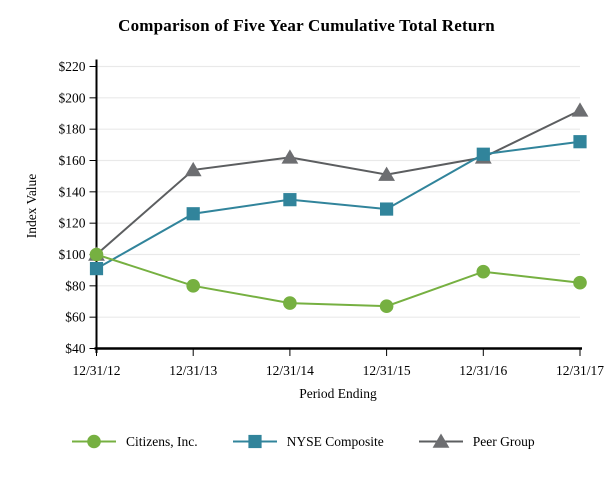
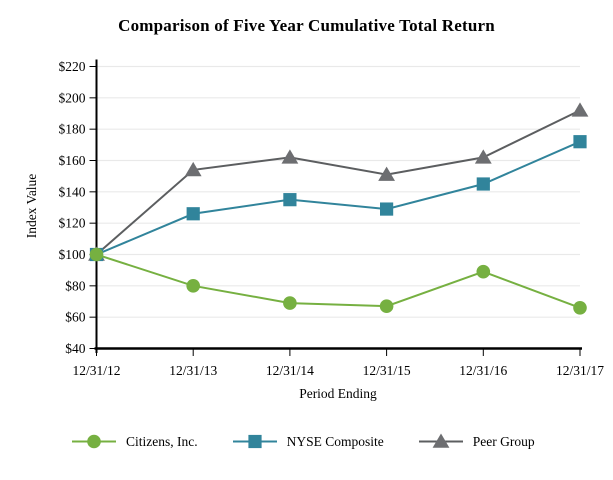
NYSE Composite/12/31/12: $91 -> $100
NYSE Composite/12/31/16: $164 -> $145
Citizens, Inc./12/31/17: $82 -> $66
